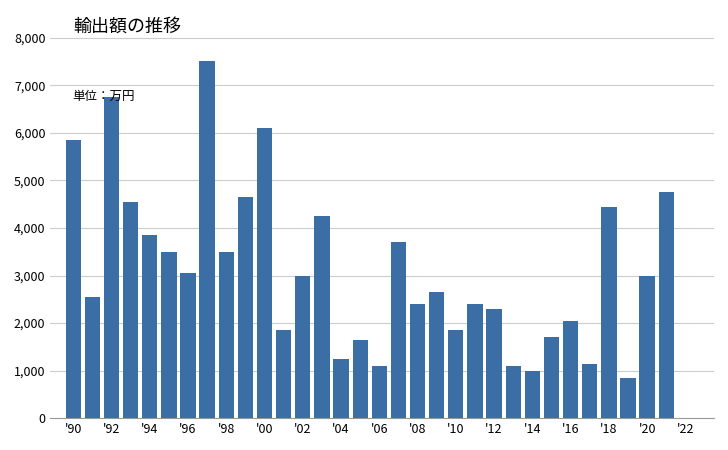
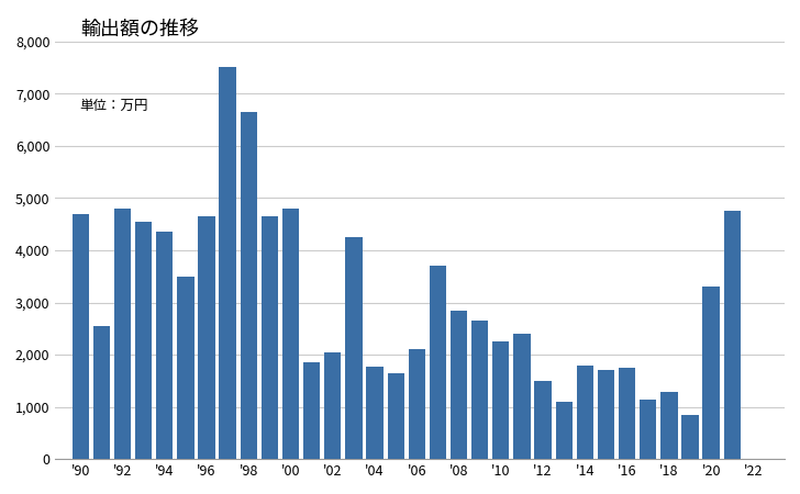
'90: 5,850 -> 4,700
'92: 6,750 -> 4,800
'94: 3,850 -> 4,350
'96: 3,050 -> 4,650
'98: 3,500 -> 6,650
'00: 6,100 -> 4,800
'02: 3,000 -> 2,050
'04: 1,250 -> 1,780
'06: 1,100 -> 2,100
'08: 2,400 -> 2,850
'10: 1,850 -> 2,250
'12: 2,300 -> 1,500
'14: 1,000 -> 1,800
'16: 2,050 -> 1,750
'18: 4,450 -> 1,280
'20: 3,000 -> 3,300
